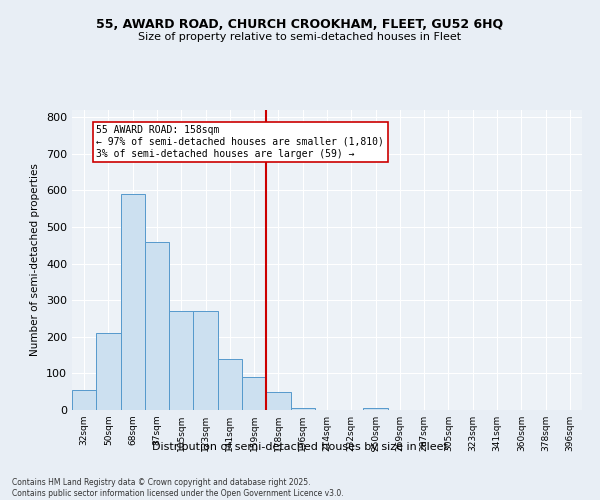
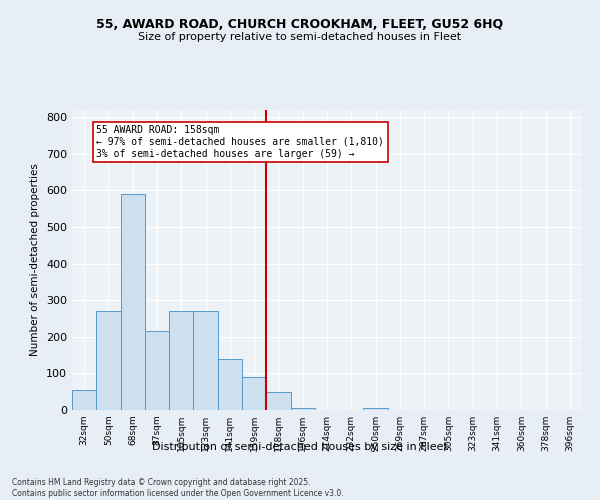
50sqm: 210 -> 270
87sqm: 460 -> 215
